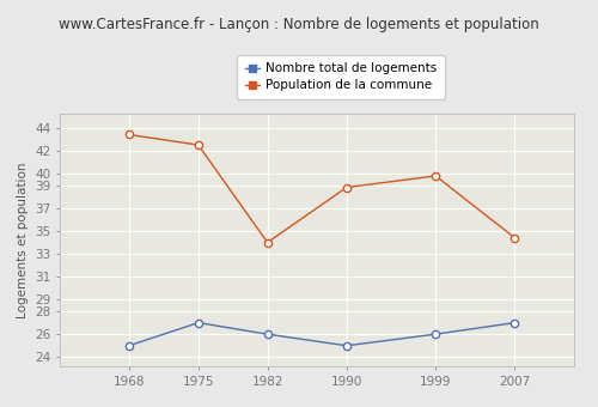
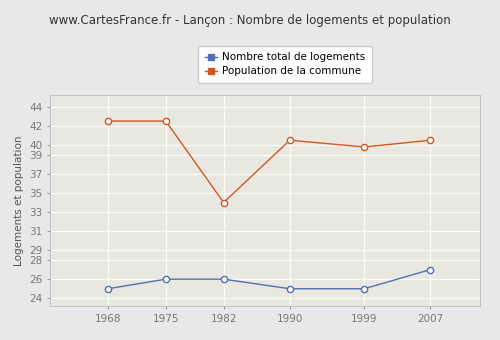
Population de la commune/1968: 43.4 -> 42.5
Nombre total de logements/1975: 27 -> 26
Population de la commune/1990: 38.8 -> 40.5
Nombre total de logements/1999: 26 -> 25
Population de la commune/2007: 34.4 -> 40.5
